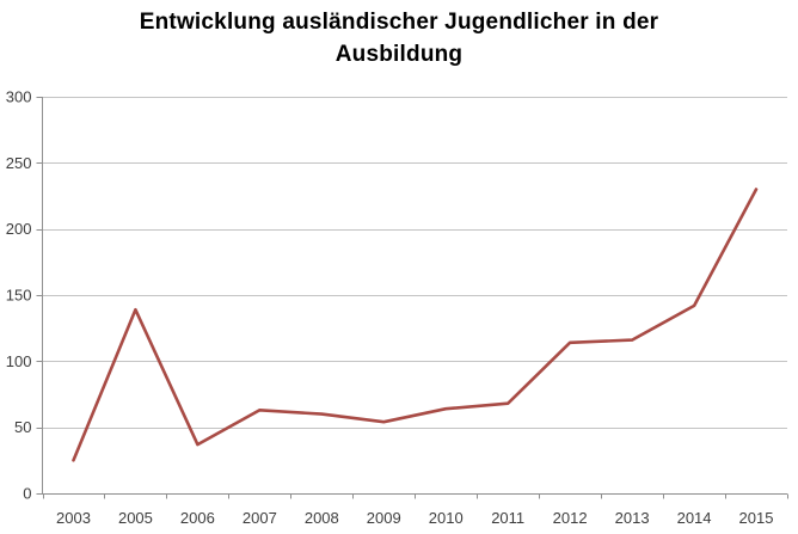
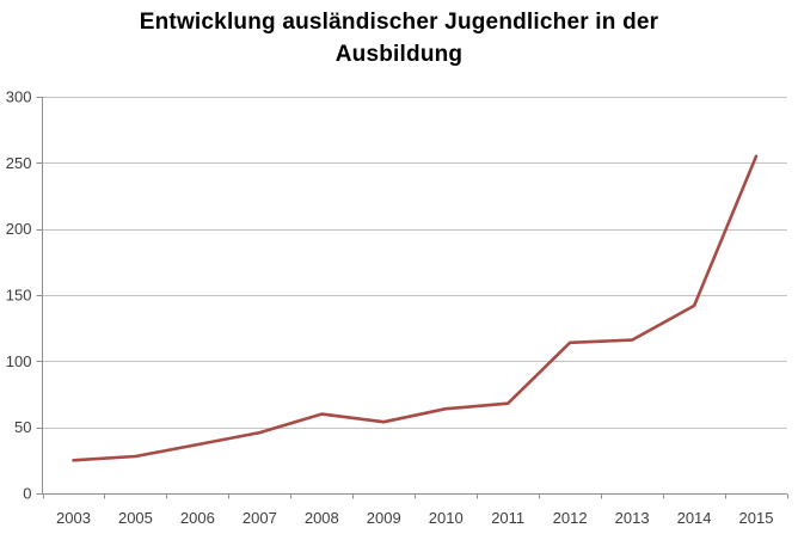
2005: 139 -> 28
2007: 63 -> 46
2015: 230 -> 255
